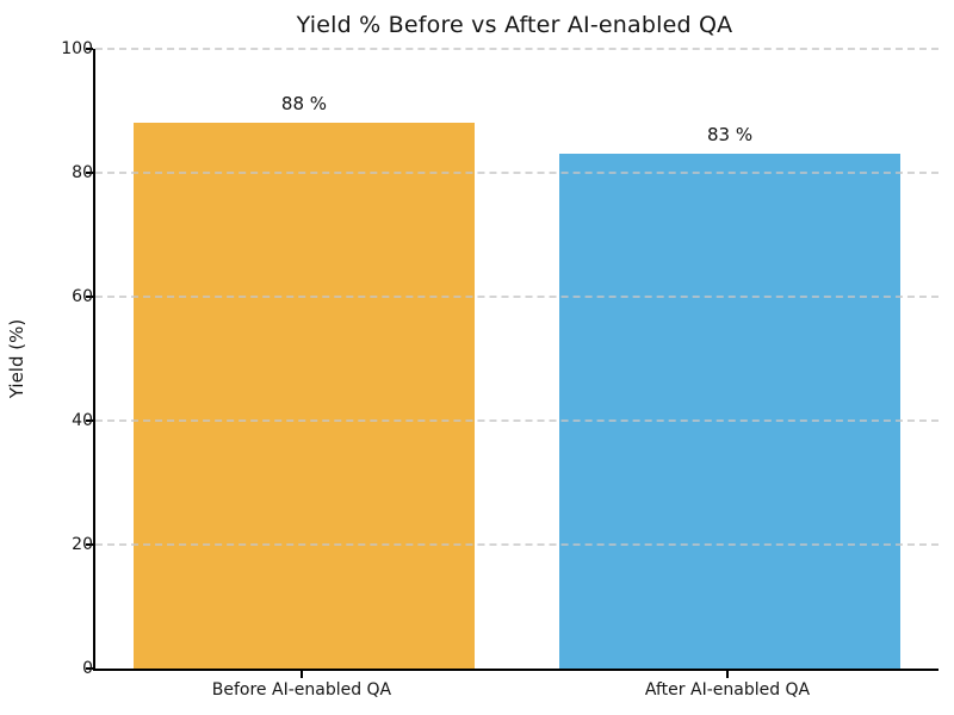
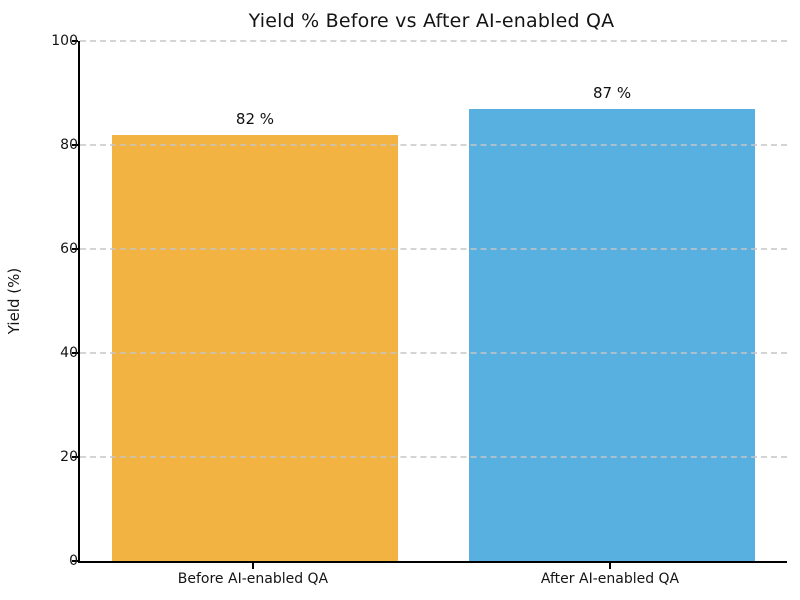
Before AI-enabled QA: 88 -> 82
After AI-enabled QA: 83 -> 87
